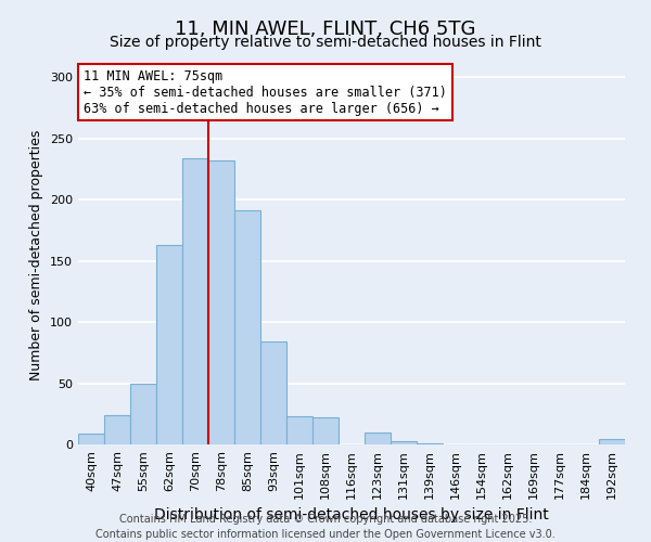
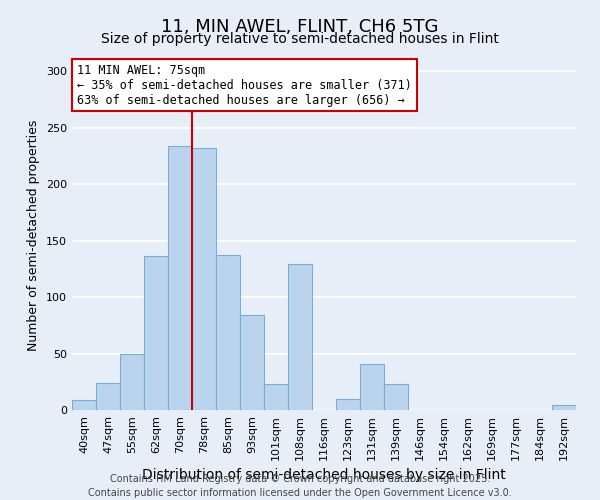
62sqm: 163 -> 136
85sqm: 191 -> 137
108sqm: 22 -> 129
131sqm: 3 -> 41
139sqm: 1 -> 23
